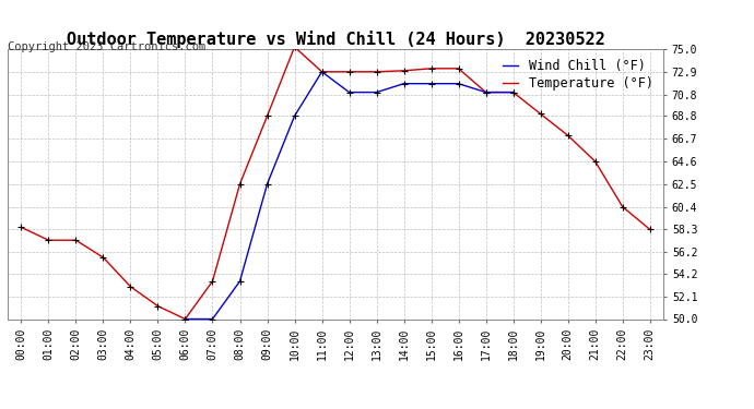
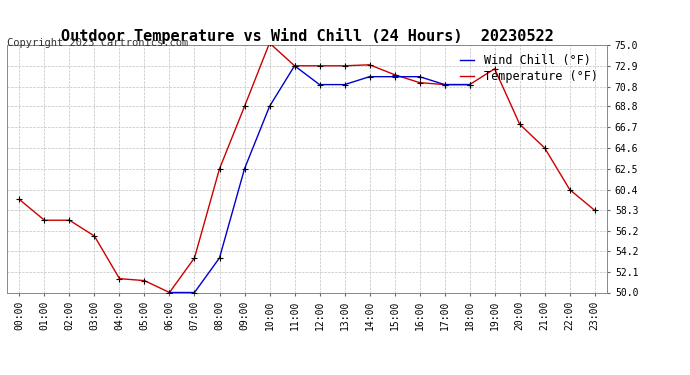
Temperature (°F)/00:00: 58.5 -> 59.4
Temperature (°F)/04:00: 53.0 -> 51.4
Temperature (°F)/15:00: 73.2 -> 72.0
Temperature (°F)/16:00: 73.2 -> 71.2
Temperature (°F)/19:00: 69.0 -> 72.6
